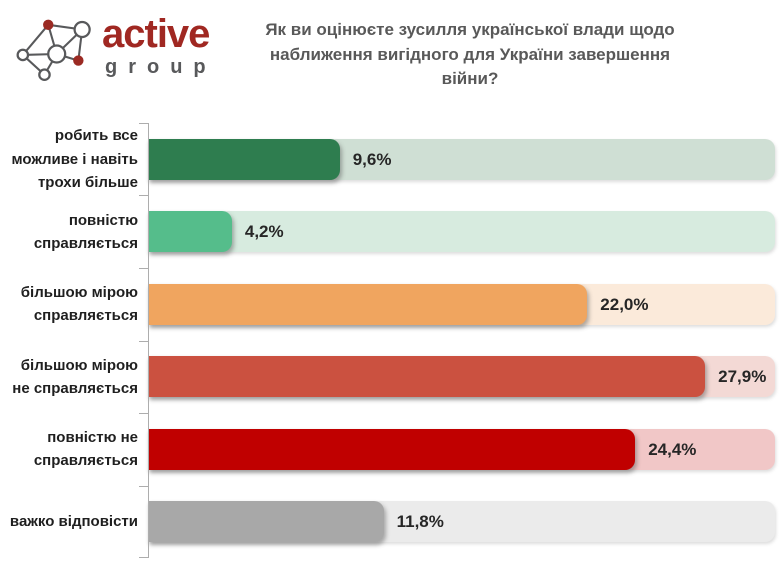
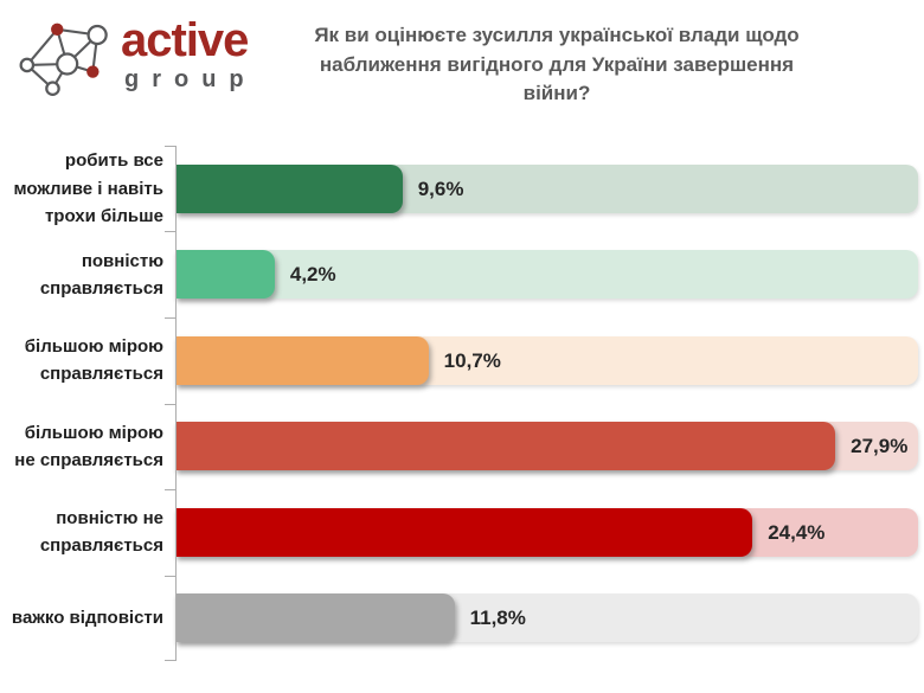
більшою мірою справляється: 22,0% -> 10,7%
